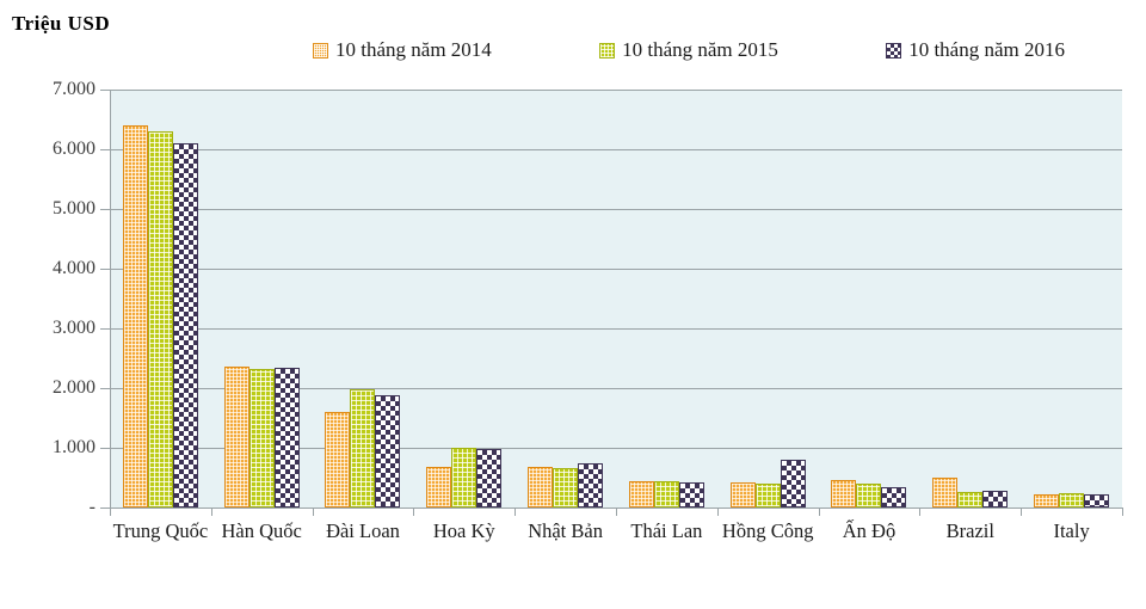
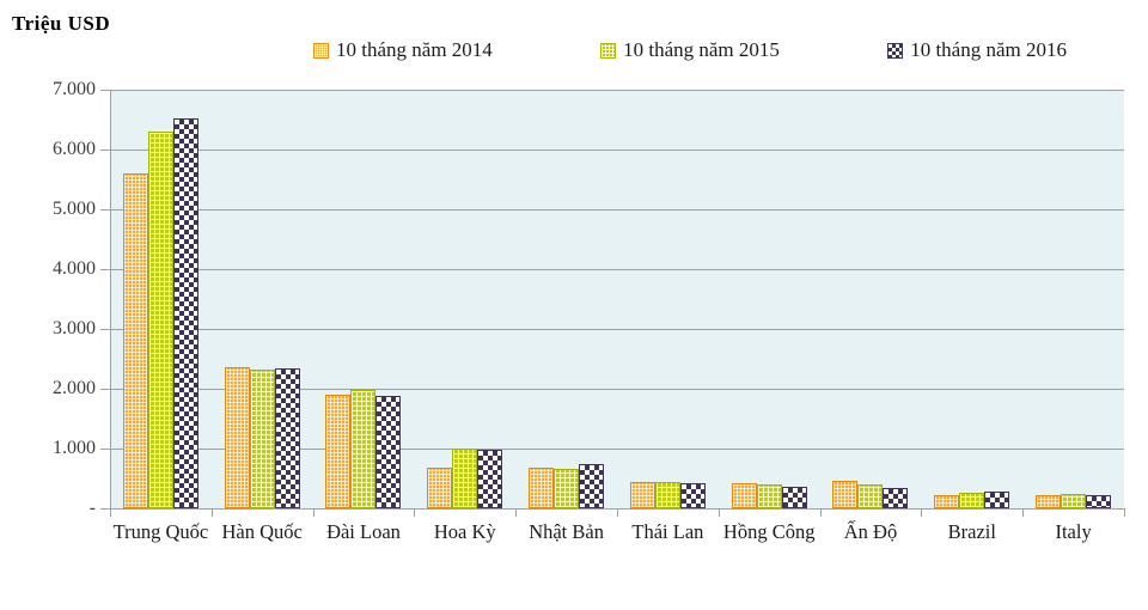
10 tháng năm 2014/Trung Quốc: 6400 -> 5600
10 tháng năm 2016/Trung Quốc: 6100 -> 6500
10 tháng năm 2014/Đài Loan: 1600 -> 1900
10 tháng năm 2016/Hồng Công: 800 -> 400
10 tháng năm 2014/Brazil: 500 -> 200
